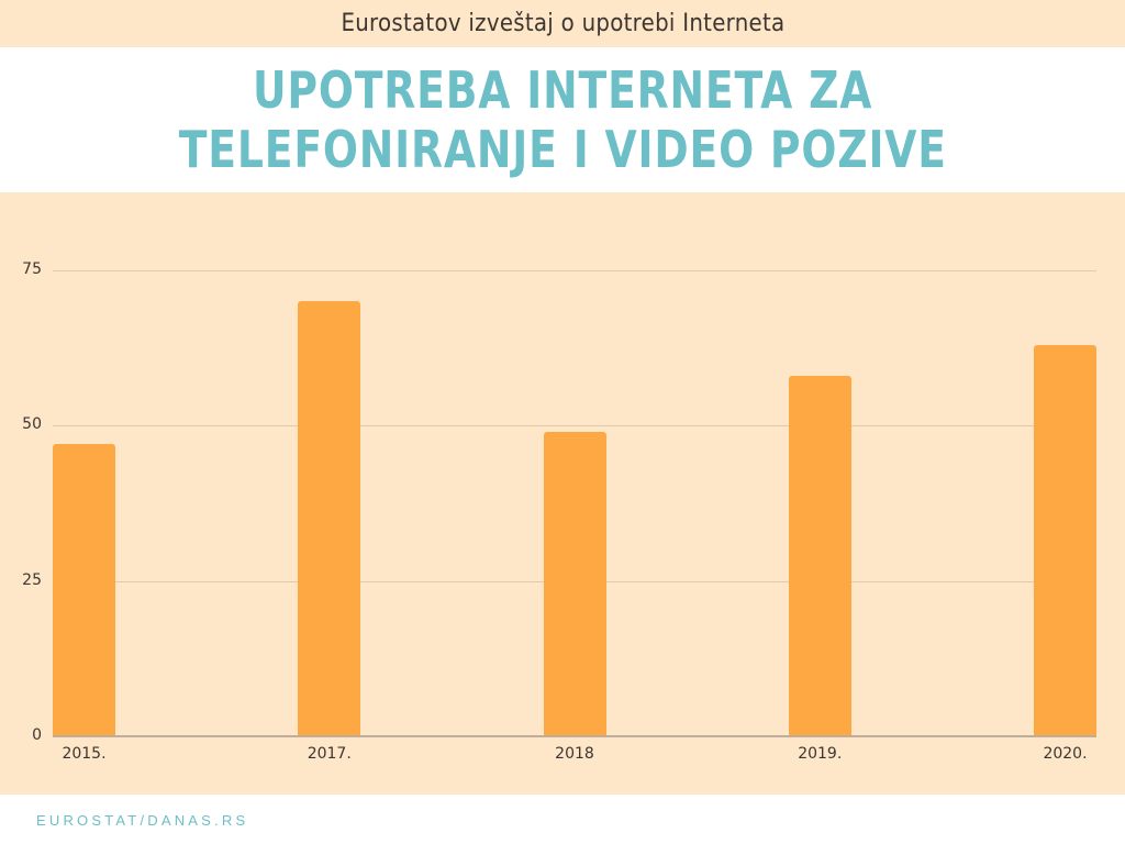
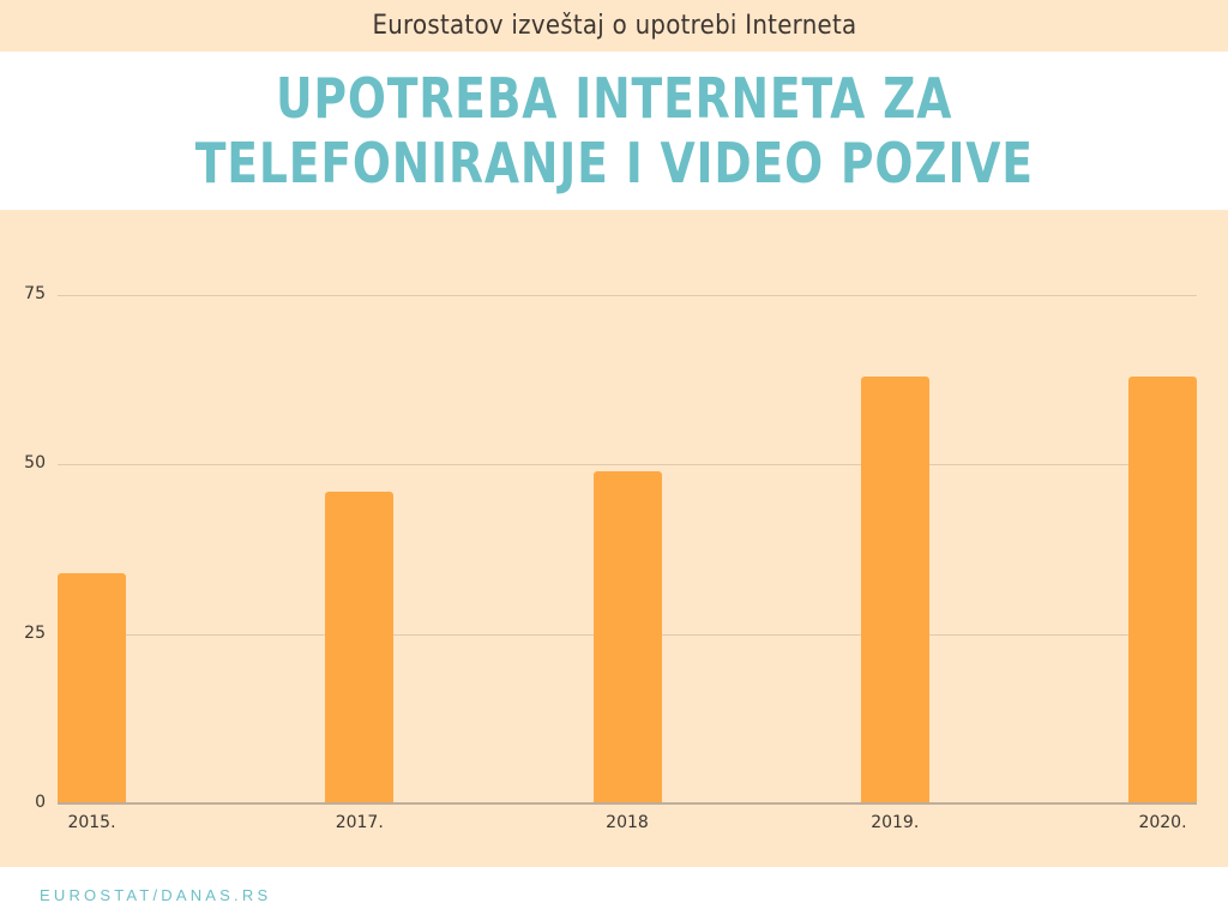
2015.: 47 -> 34
2017.: 70 -> 46
2019.: 58 -> 63
